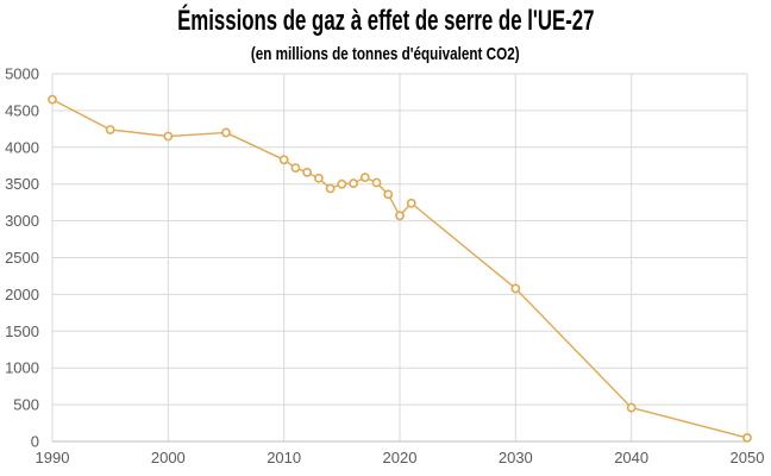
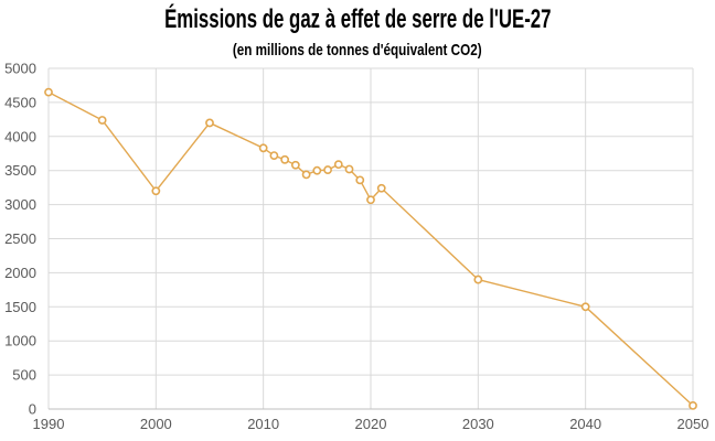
2000: 4200 -> 3200
2030: 2100 -> 1900
2040: 500 -> 1500
